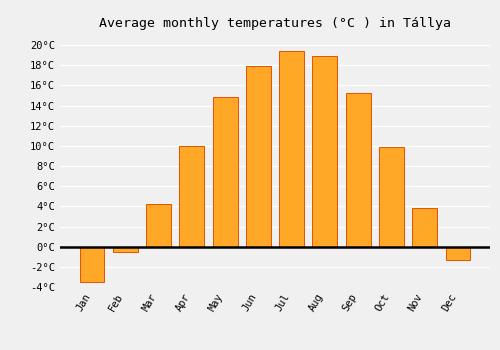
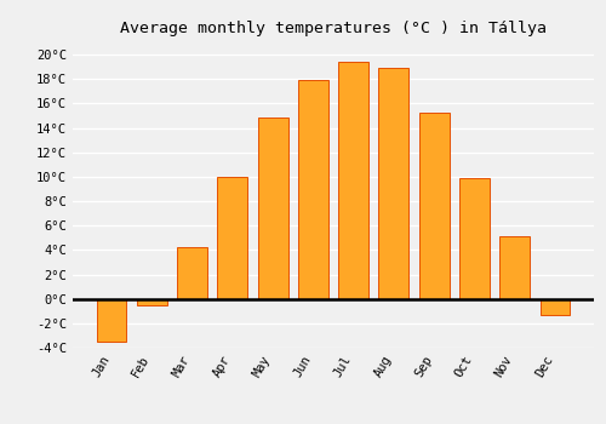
Nov: 3.8°C -> 5.1°C
